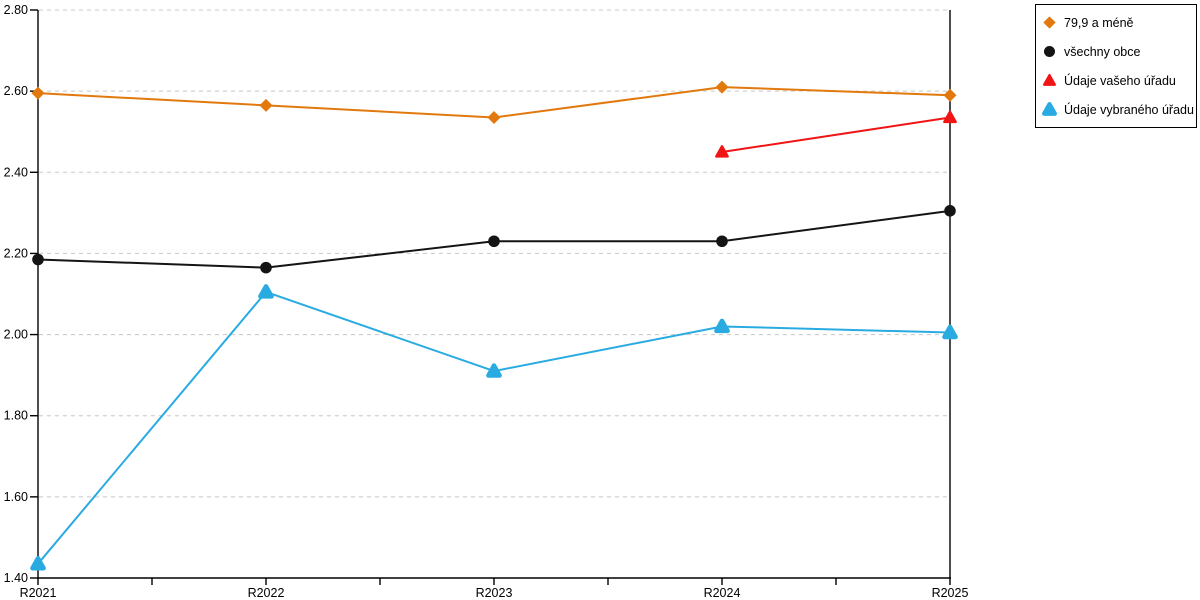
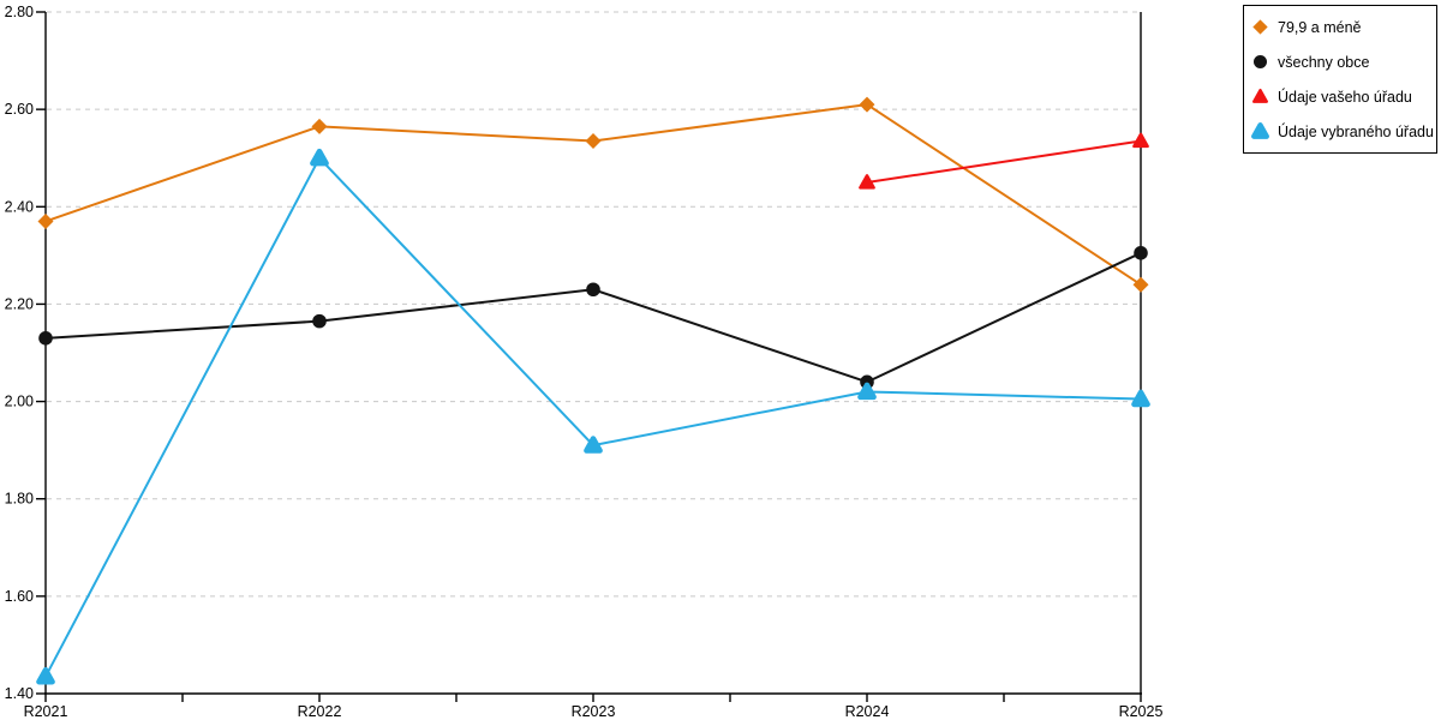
79,9 a méně/R2021: 2.60 -> 2.37
všechny obce/R2021: 2.19 -> 2.13
Údaje vybraného úřadu/R2022: 2.10 -> 2.50
všechny obce/R2024: 2.23 -> 2.04
79,9 a méně/R2025: 2.59 -> 2.24
